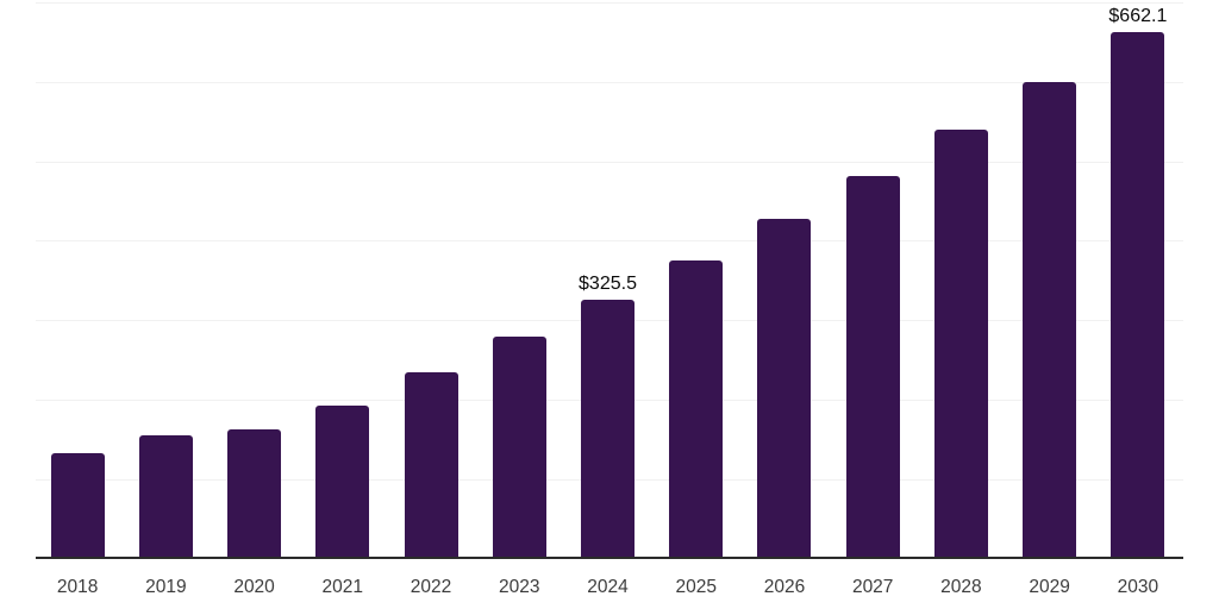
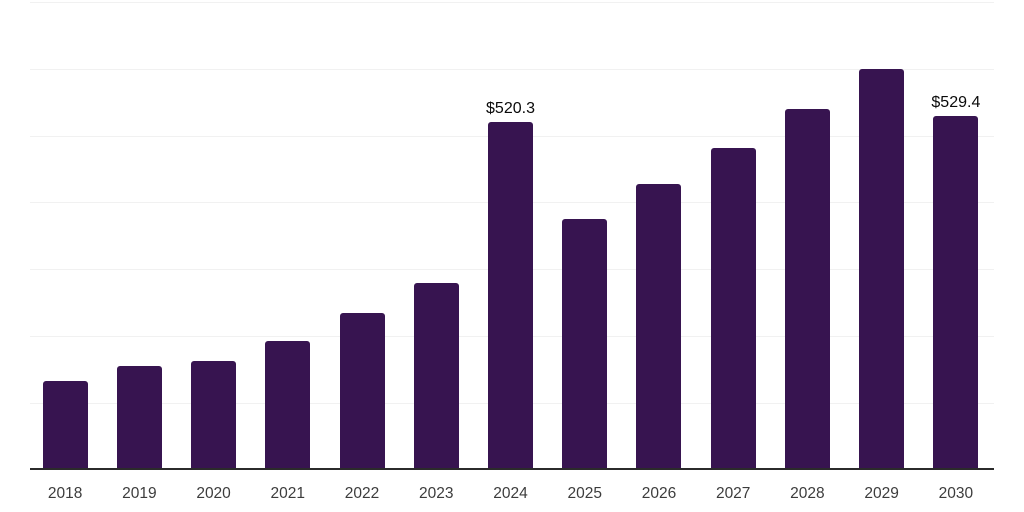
2024: $325.5 -> $520.3
2030: $662.1 -> $529.4
